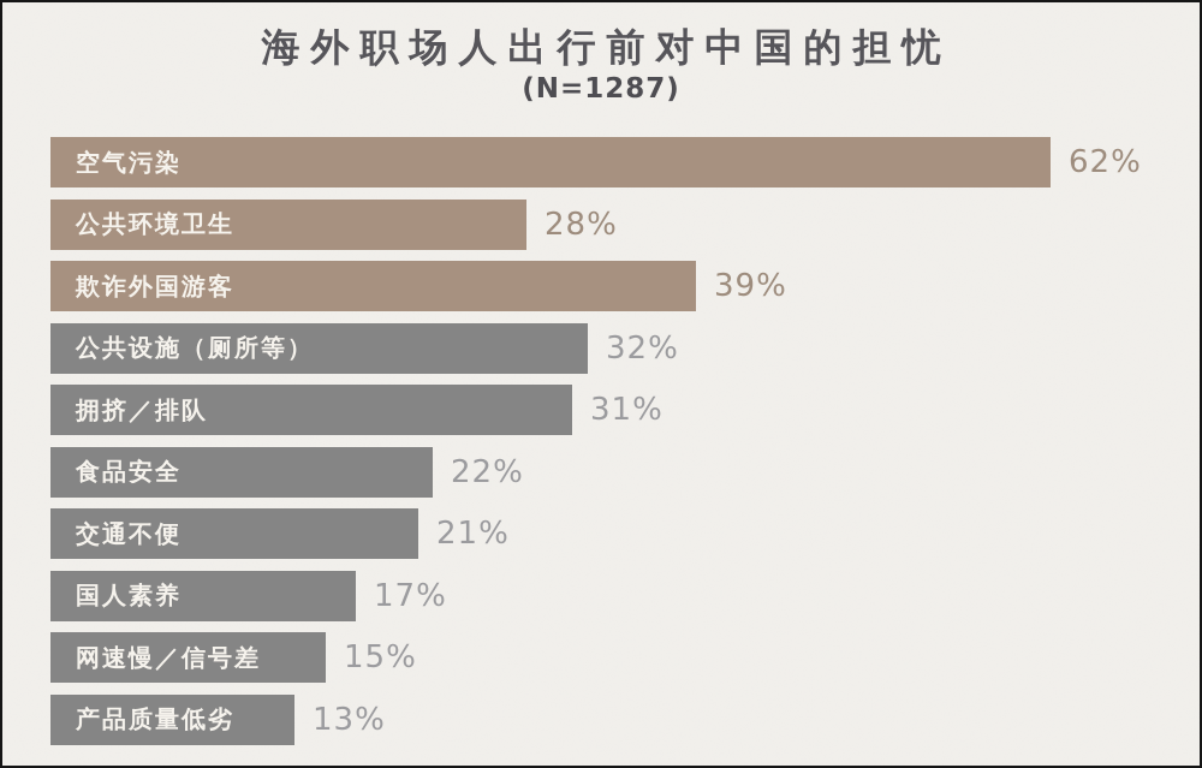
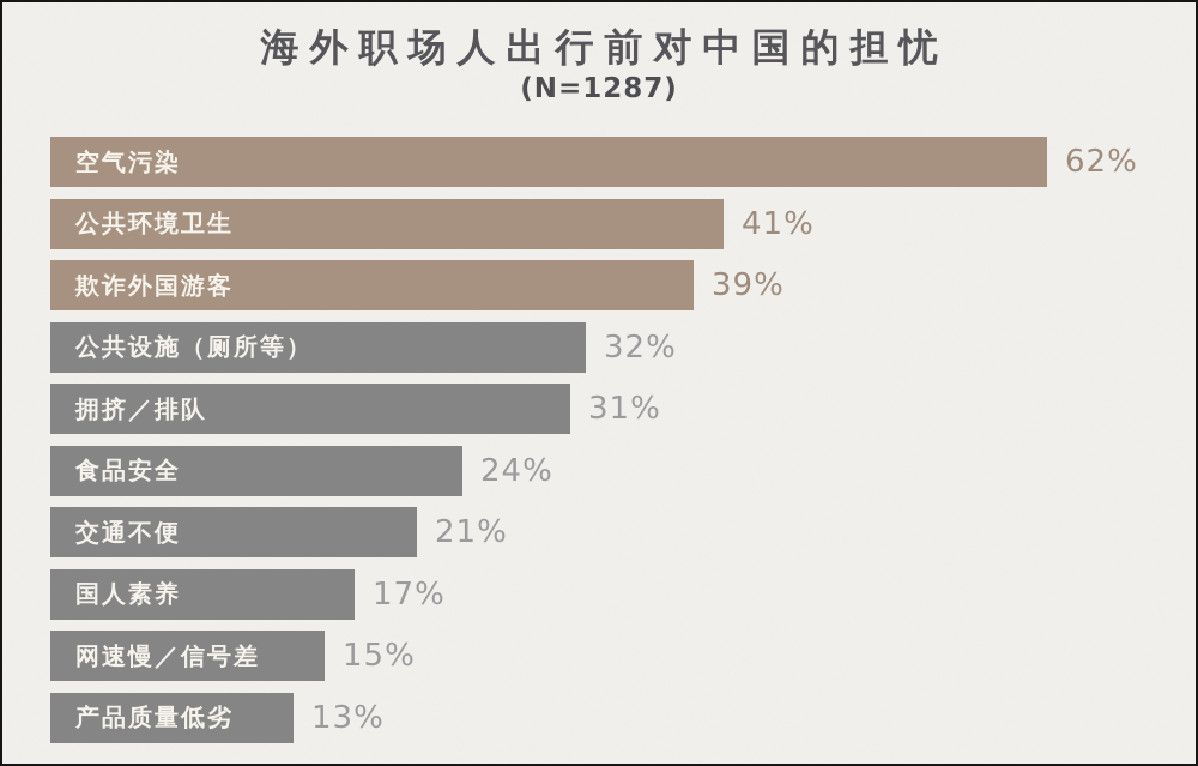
公共环境卫生: 28% -> 41%
食品安全: 22% -> 24%
